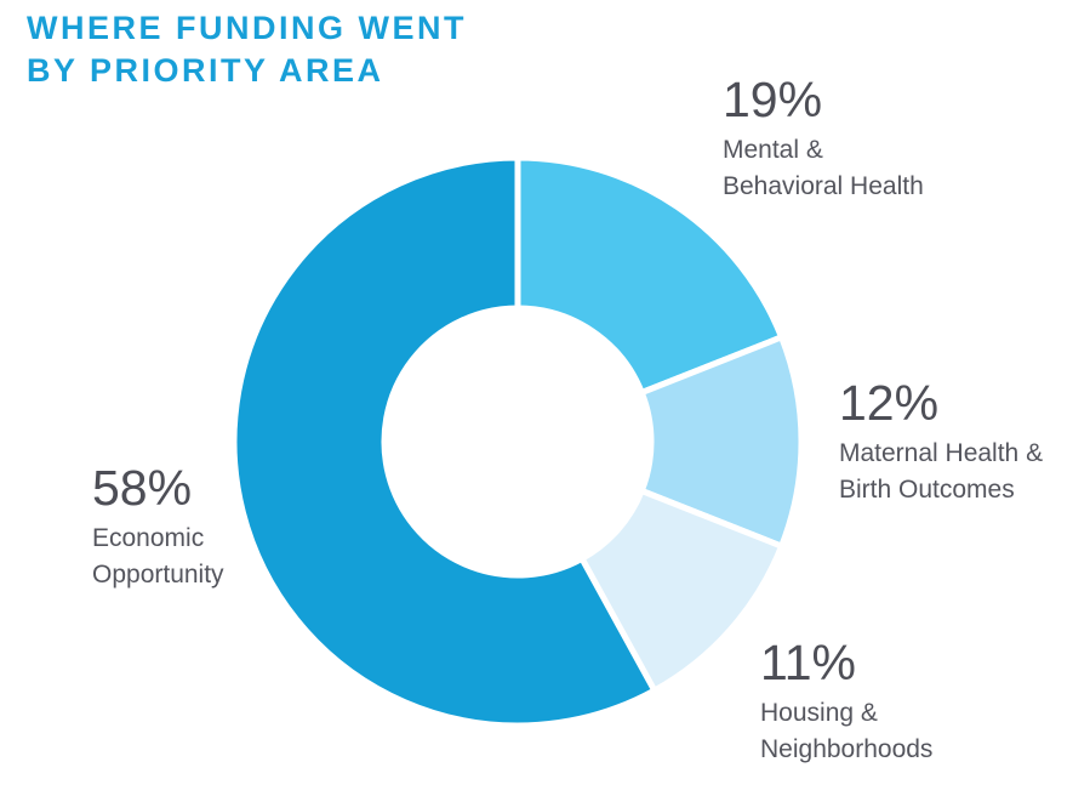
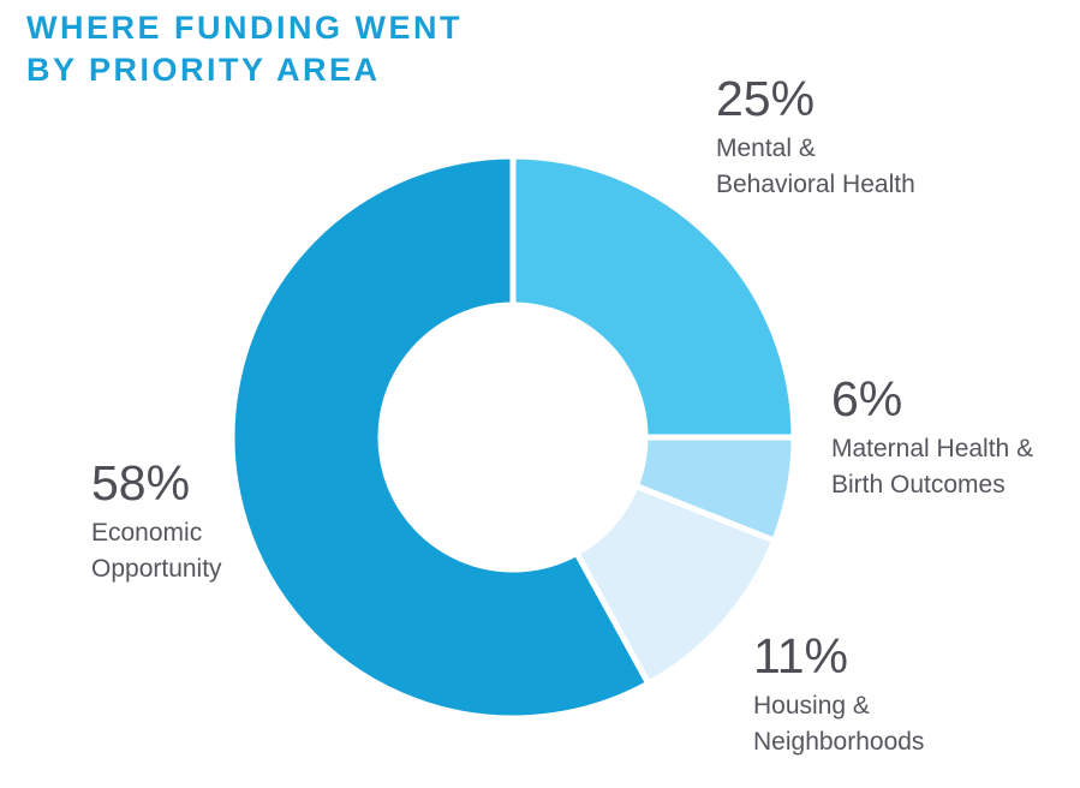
Mental & Behavioral Health: 19% -> 25%
Maternal Health & Birth Outcomes: 12% -> 6%
